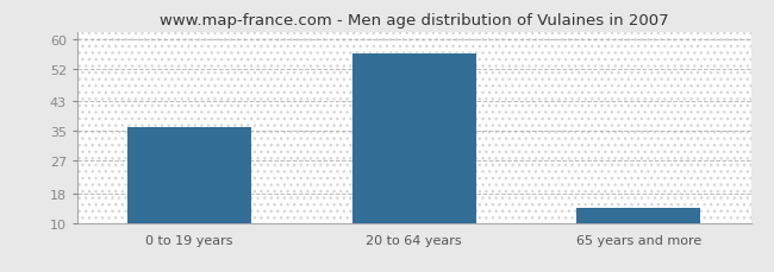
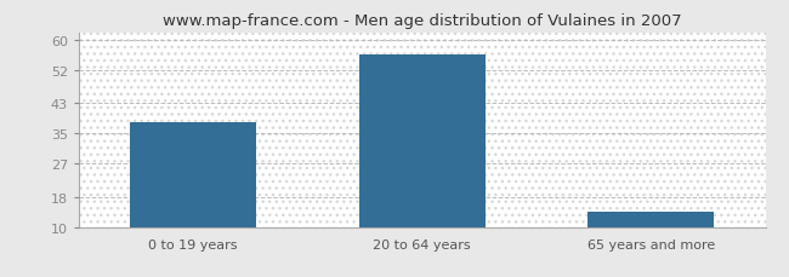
0 to 19 years: 36 -> 38
